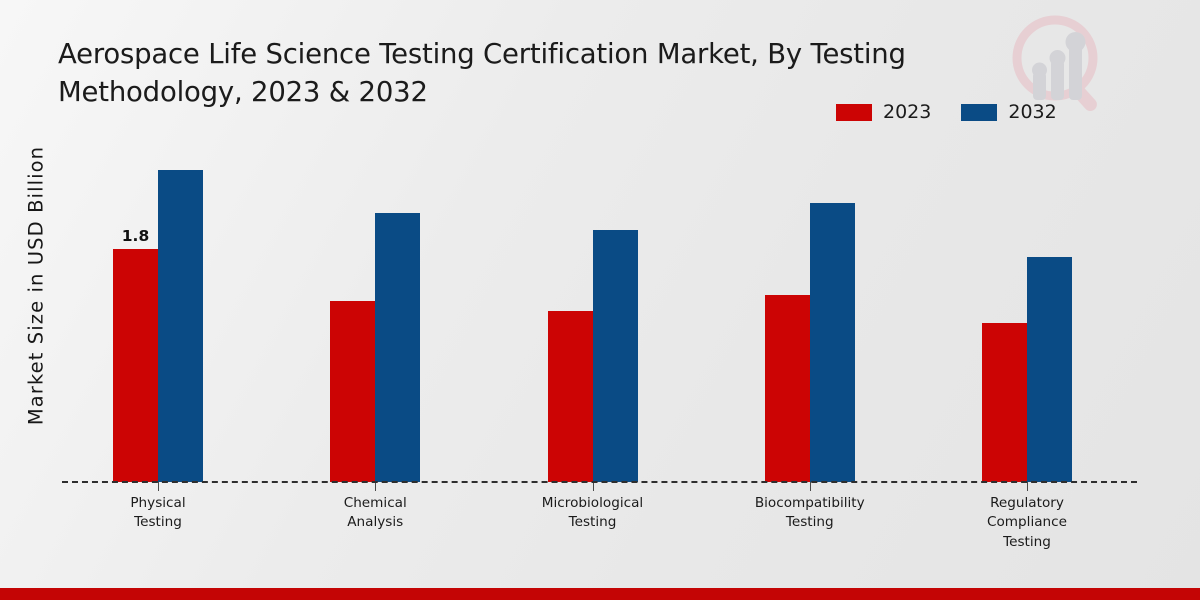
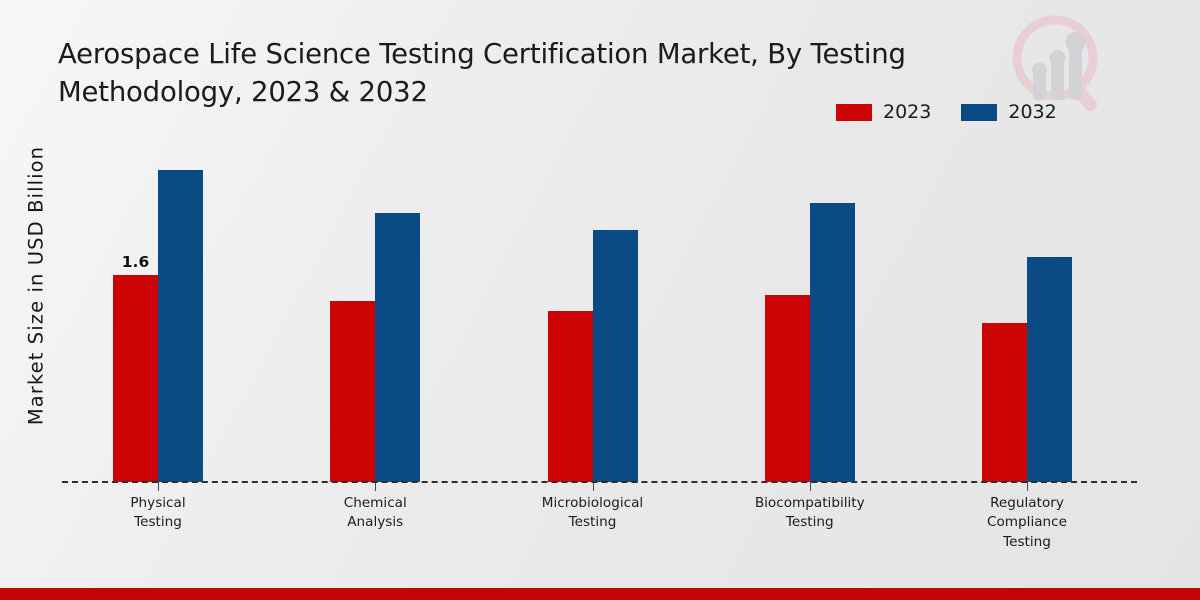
2023/Physical Testing: 1.8 -> 1.6
